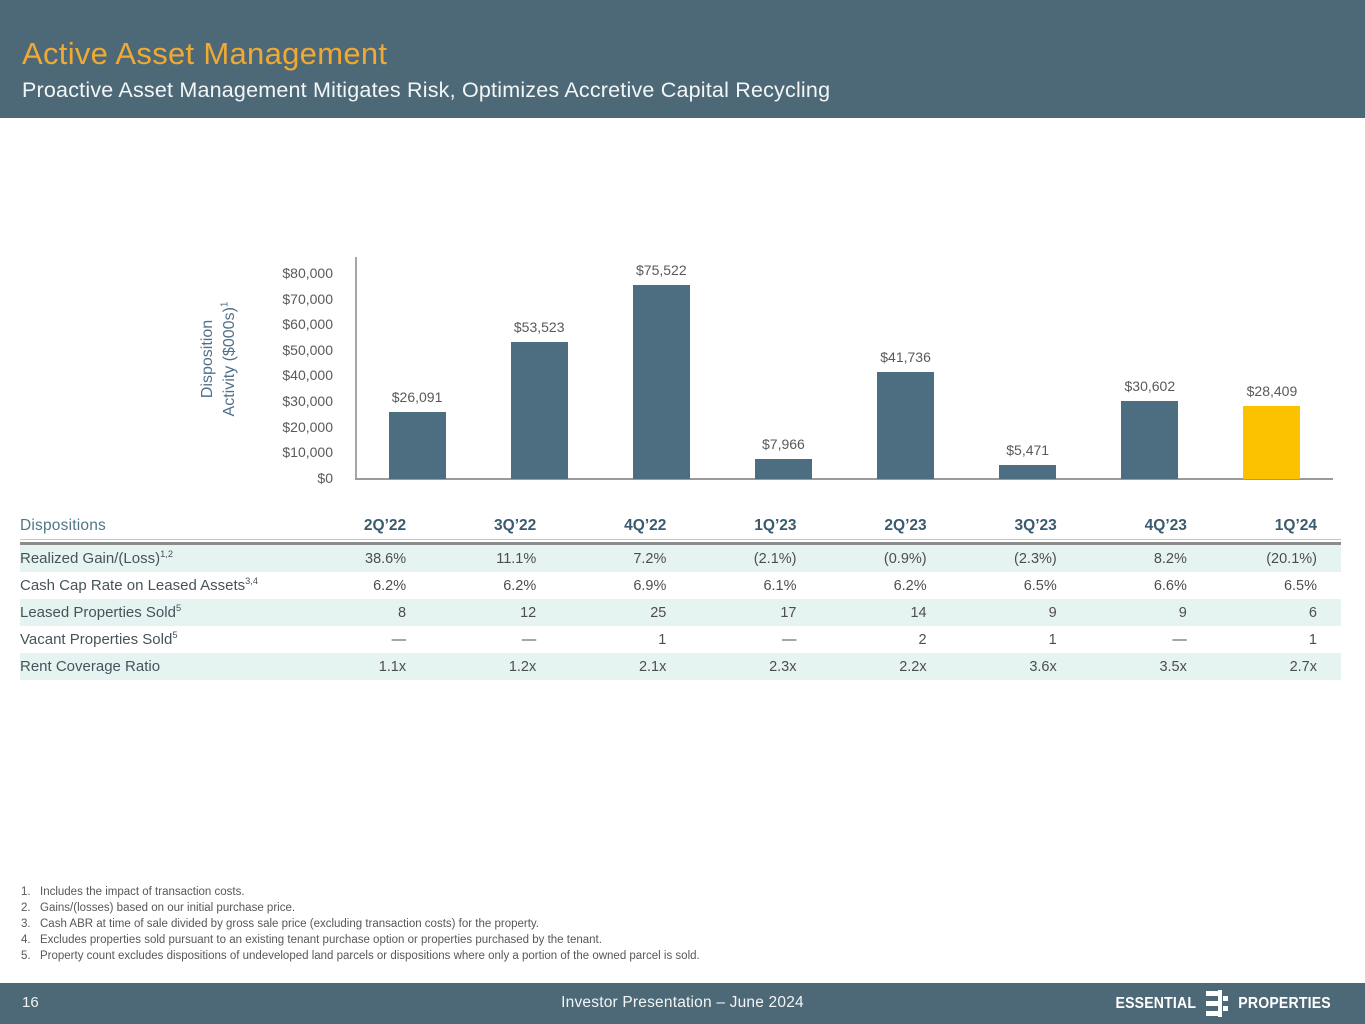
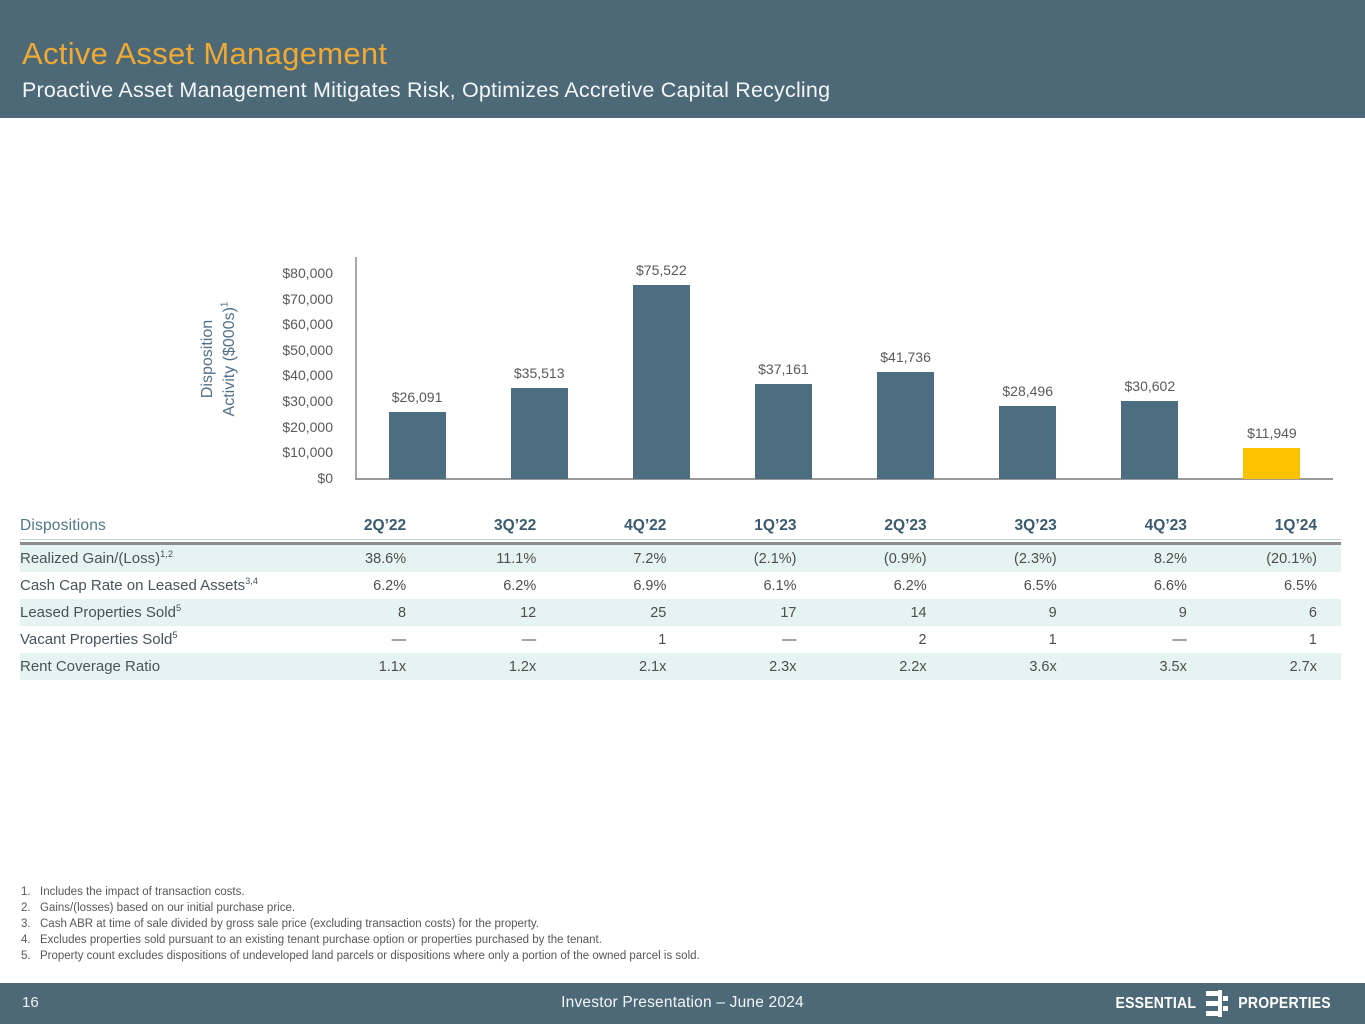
3Q’22: $53,523 -> $35,513
1Q’23: $7,966 -> $37,161
3Q’23: $5,471 -> $28,496
1Q’24: $28,409 -> $11,949
